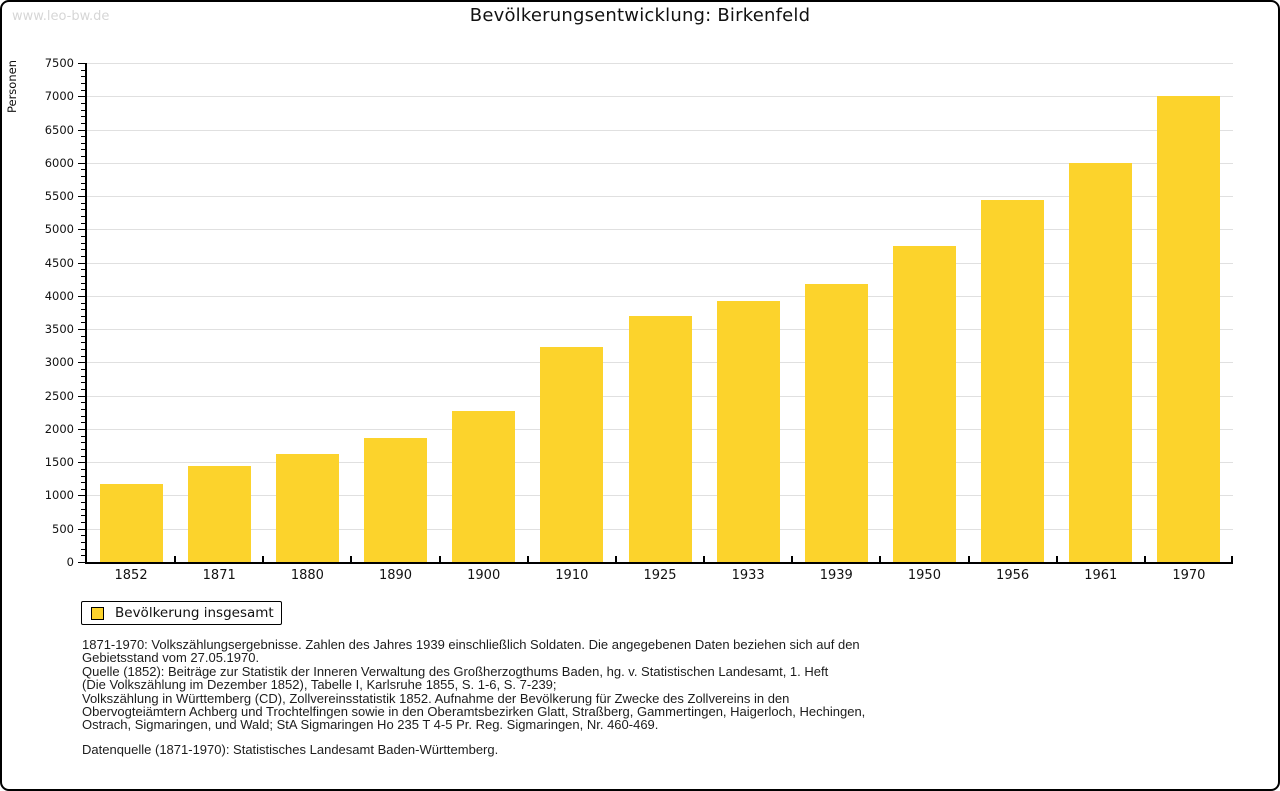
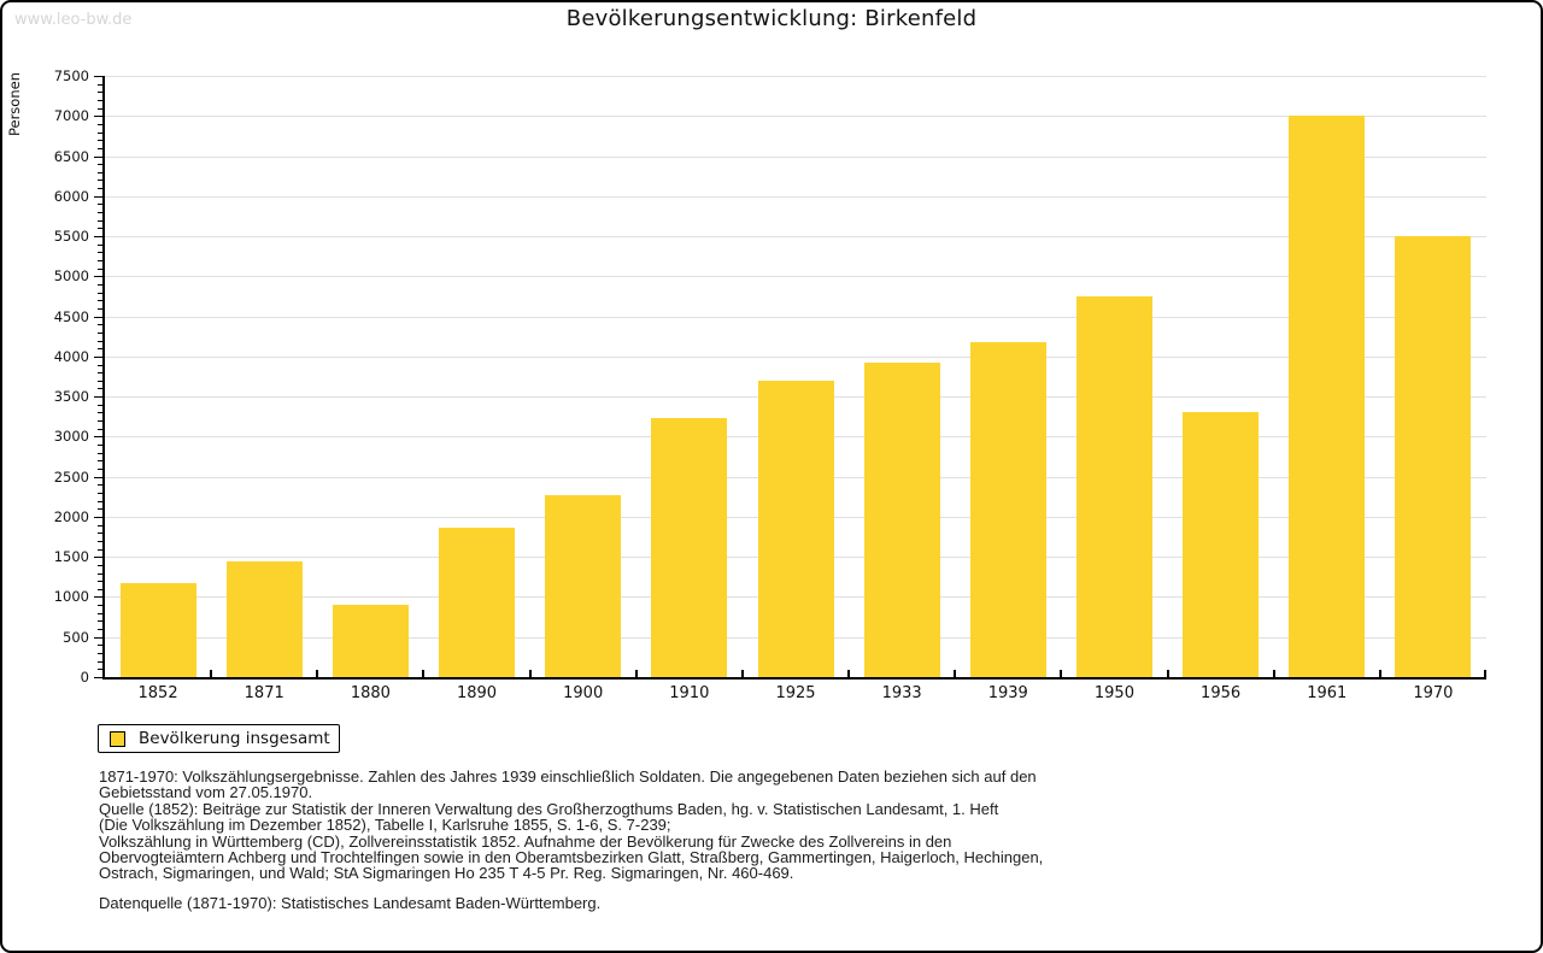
1880: 1600 -> 900
1956: 5400 -> 3300
1961: 6000 -> 7000
1970: 7000 -> 5500
